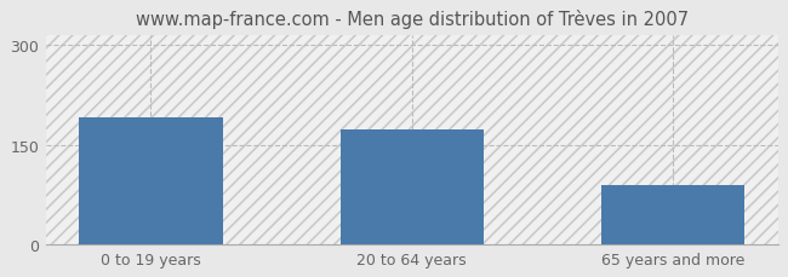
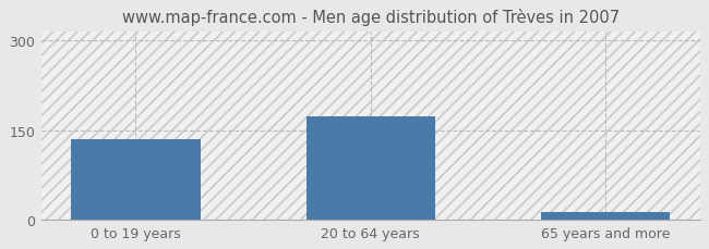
0 to 19 years: 190 -> 135
65 years and more: 90 -> 13
